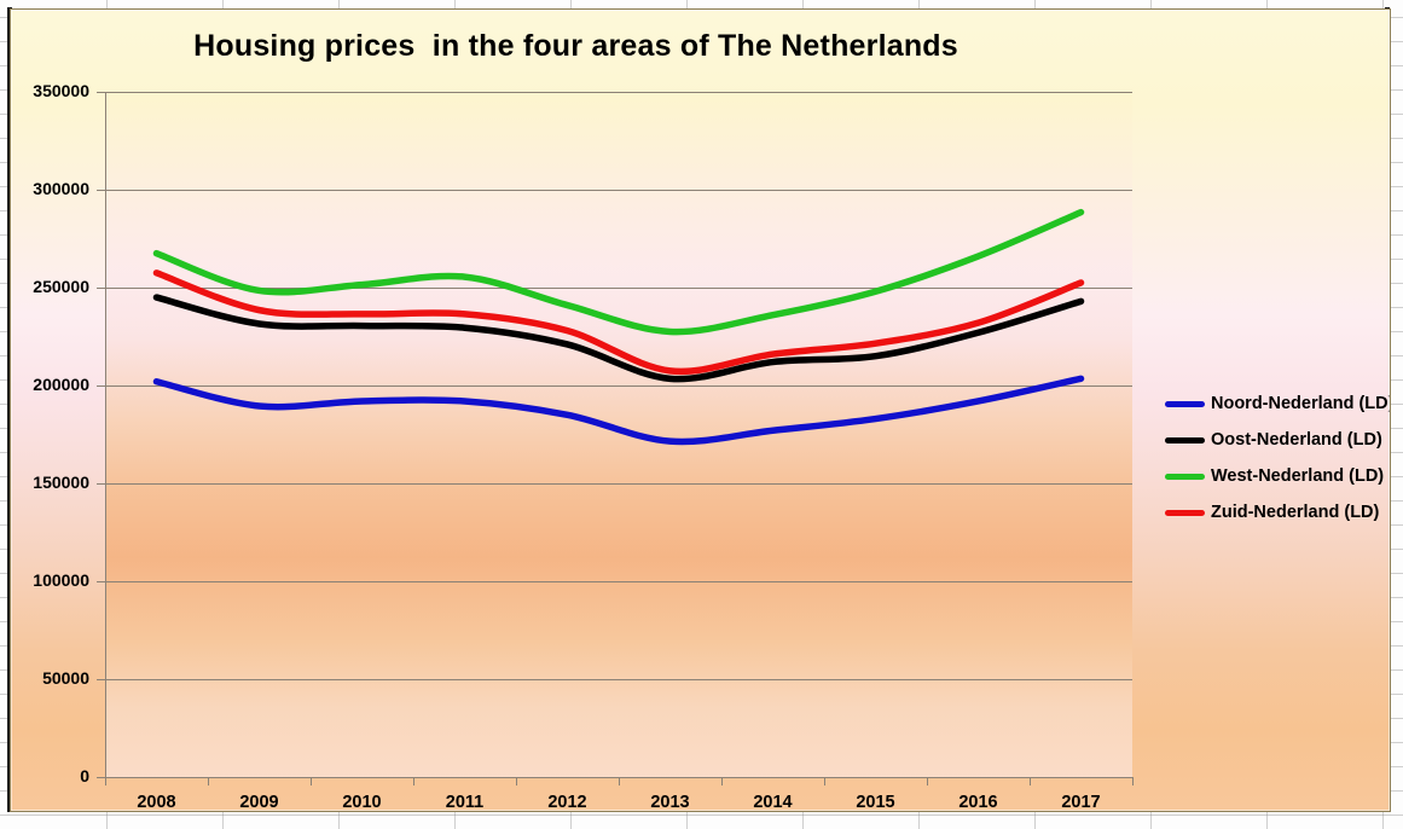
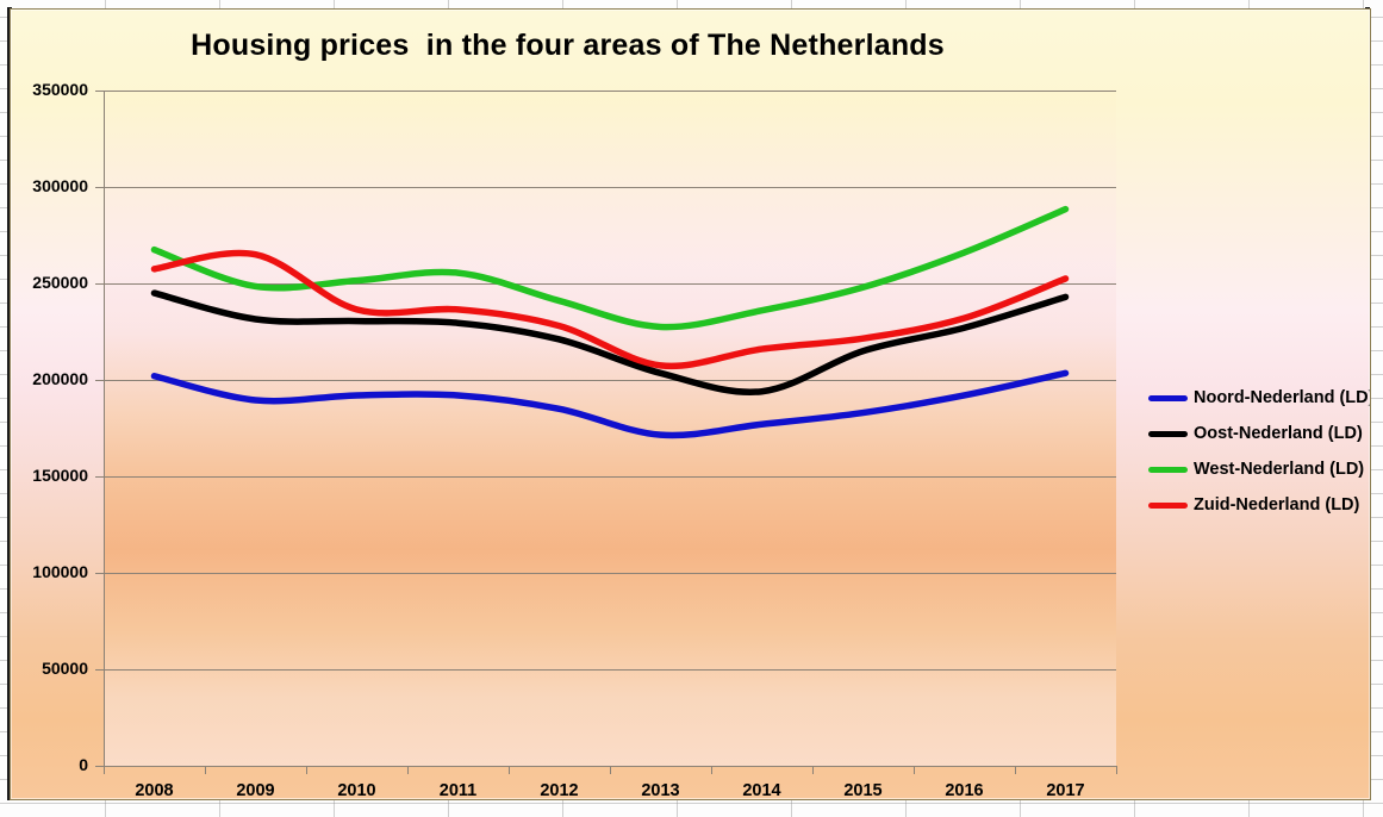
Zuid-Nederland (LD)/2009: 238000 -> 265000
Oost-Nederland (LD)/2014: 212000 -> 194000
